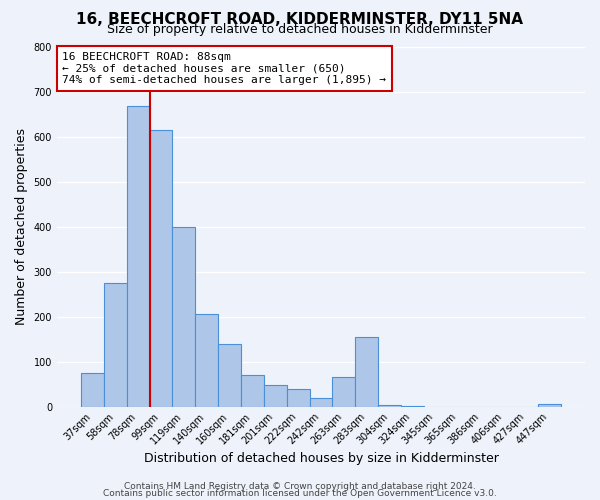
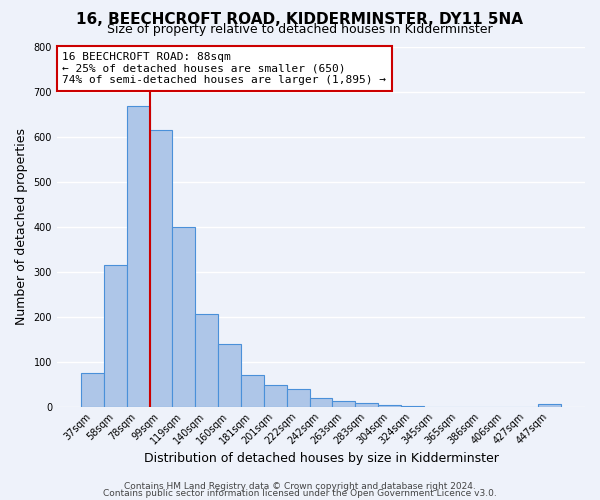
58sqm: 275 -> 315
263sqm: 65 -> 12
283sqm: 155 -> 8
